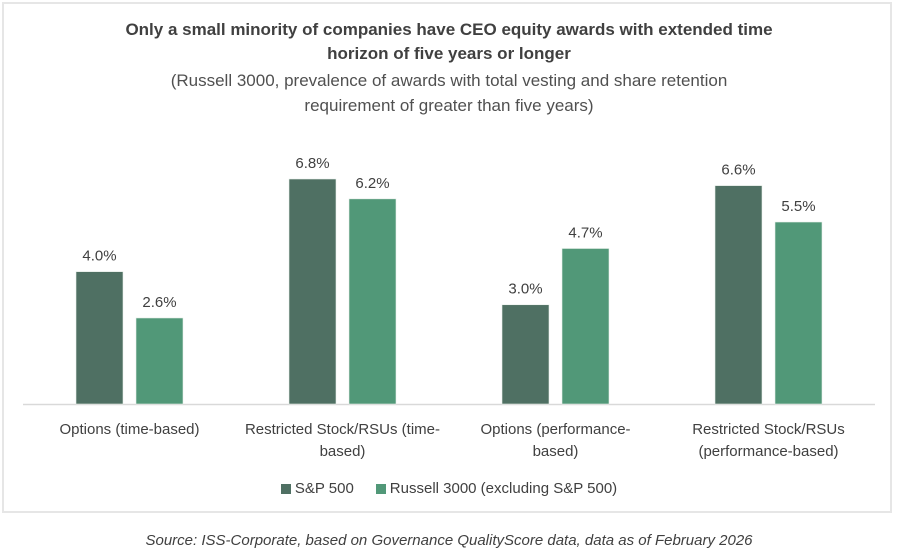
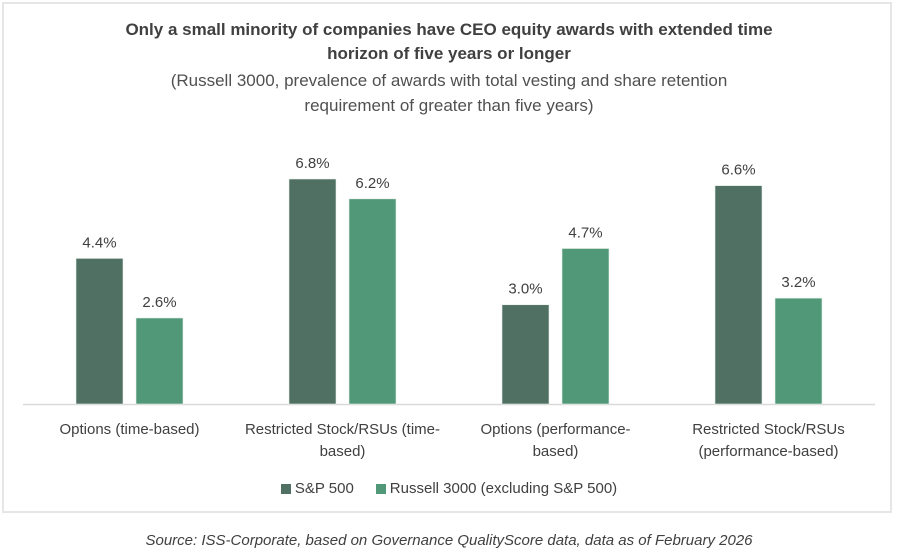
S&P 500/Options (time-based): 4.0% -> 4.4%
Russell 3000 (excluding S&P 500)/Restricted Stock/RSUs (performance-based): 5.5% -> 3.2%
